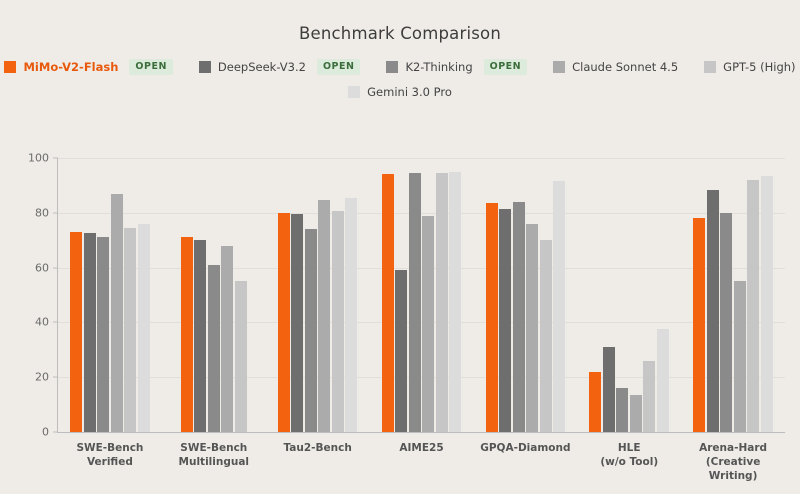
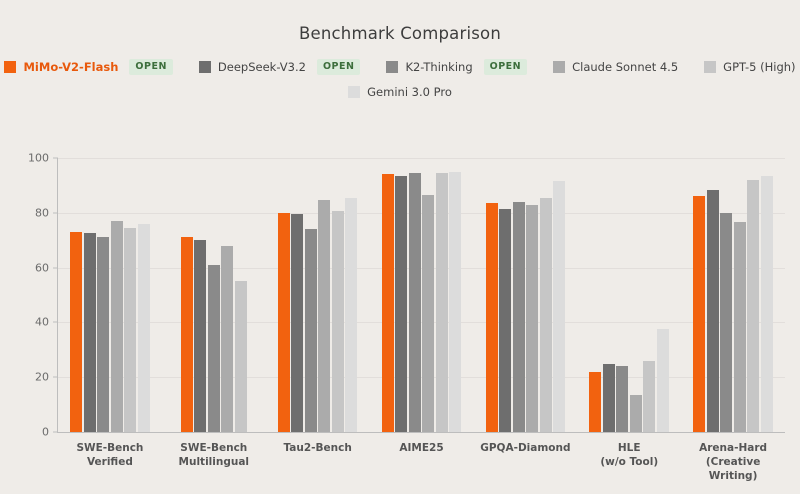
Claude Sonnet 4.5/SWE-Bench Verified: 87 -> 77
DeepSeek-V3.2/AIME25: 59 -> 94
Claude Sonnet 4.5/AIME25: 79 -> 86
Claude Sonnet 4.5/GPQA-Diamond: 76 -> 83
GPT-5 (High)/GPQA-Diamond: 70 -> 86
DeepSeek-V3.2/HLE (w/o Tool): 31 -> 25
K2-Thinking/HLE (w/o Tool): 16 -> 24
MiMo-V2-Flash/Arena-Hard (Creative Writing): 78 -> 86
Claude Sonnet 4.5/Arena-Hard (Creative Writing): 55 -> 76
